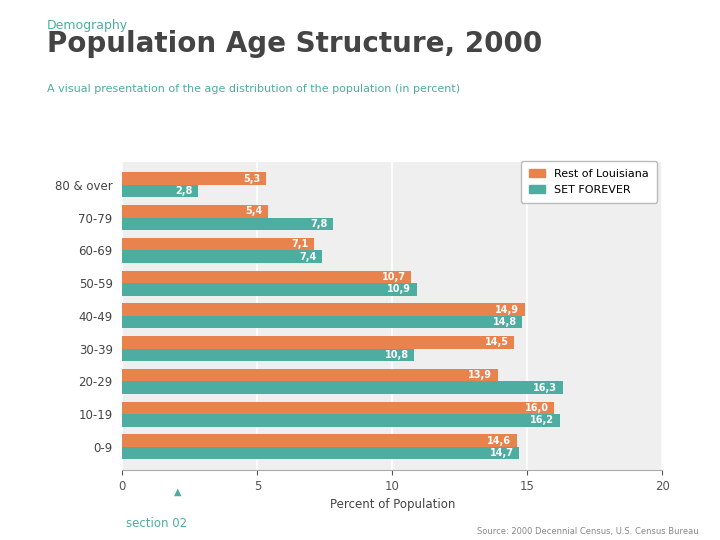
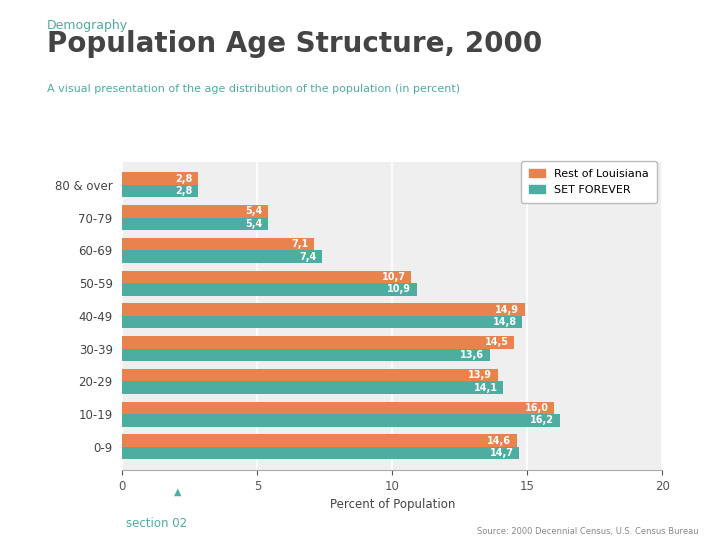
Rest of Louisiana/80 & over: 5,3 -> 2,8
SET FOREVER/70-79: 7,8 -> 5,4
SET FOREVER/30-39: 10,8 -> 13,6
SET FOREVER/20-29: 16,3 -> 14,1
